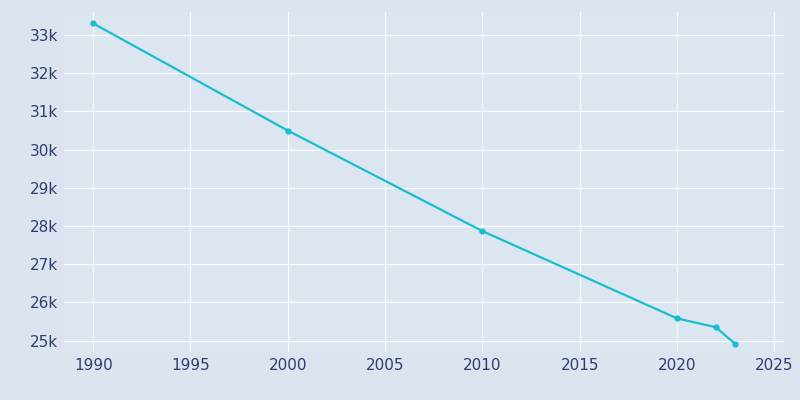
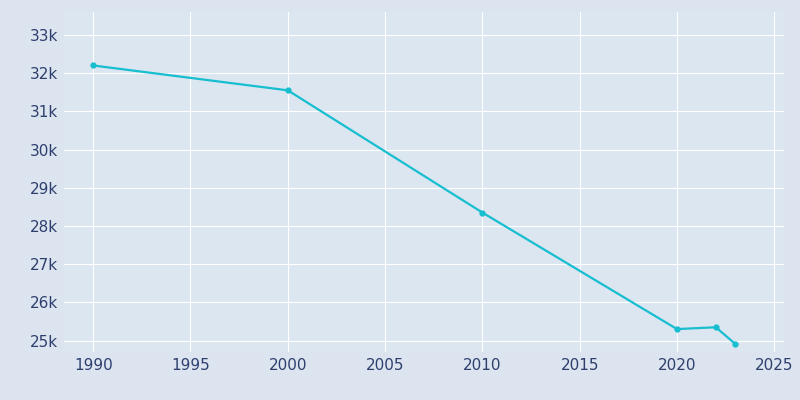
1990: 33.30k -> 32.20k
2000: 30.50k -> 31.55k
2010: 27.86k -> 28.35k
2020: 25.58k -> 25.30k
